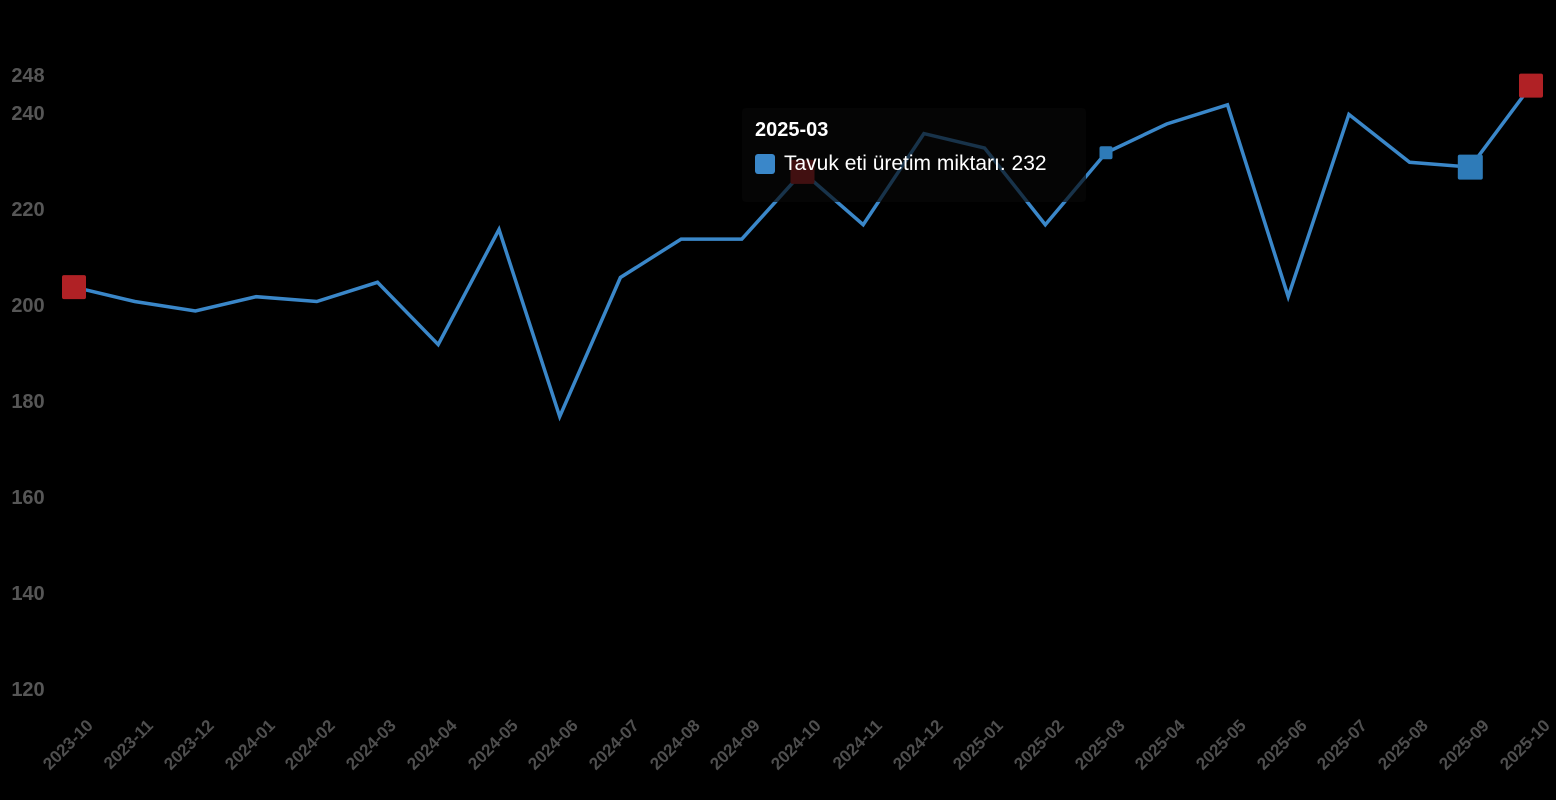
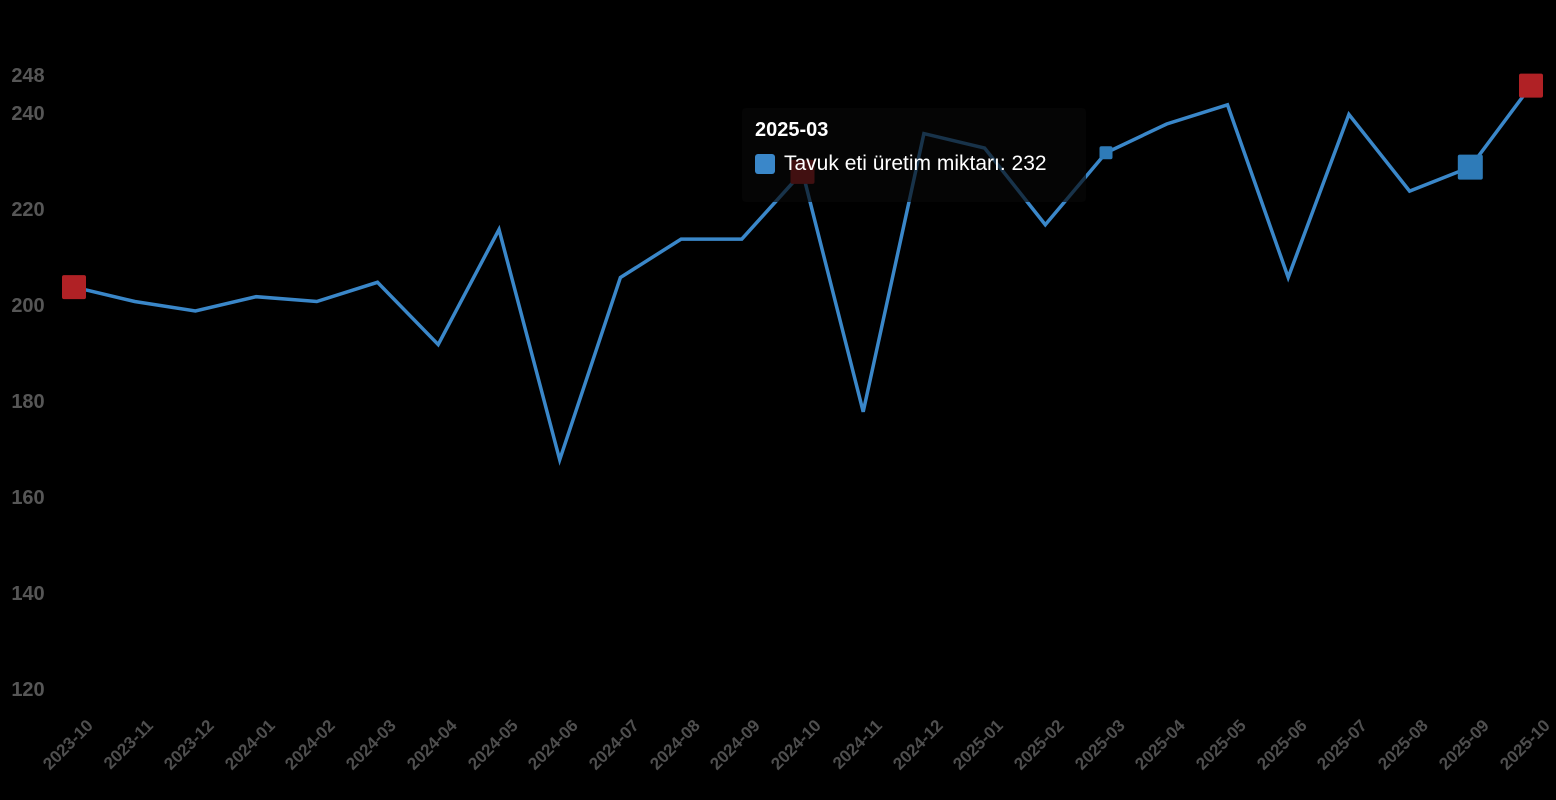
2024-06: 177 -> 168
2024-11: 217 -> 178
2025-06: 202 -> 206
2025-08: 230 -> 224
